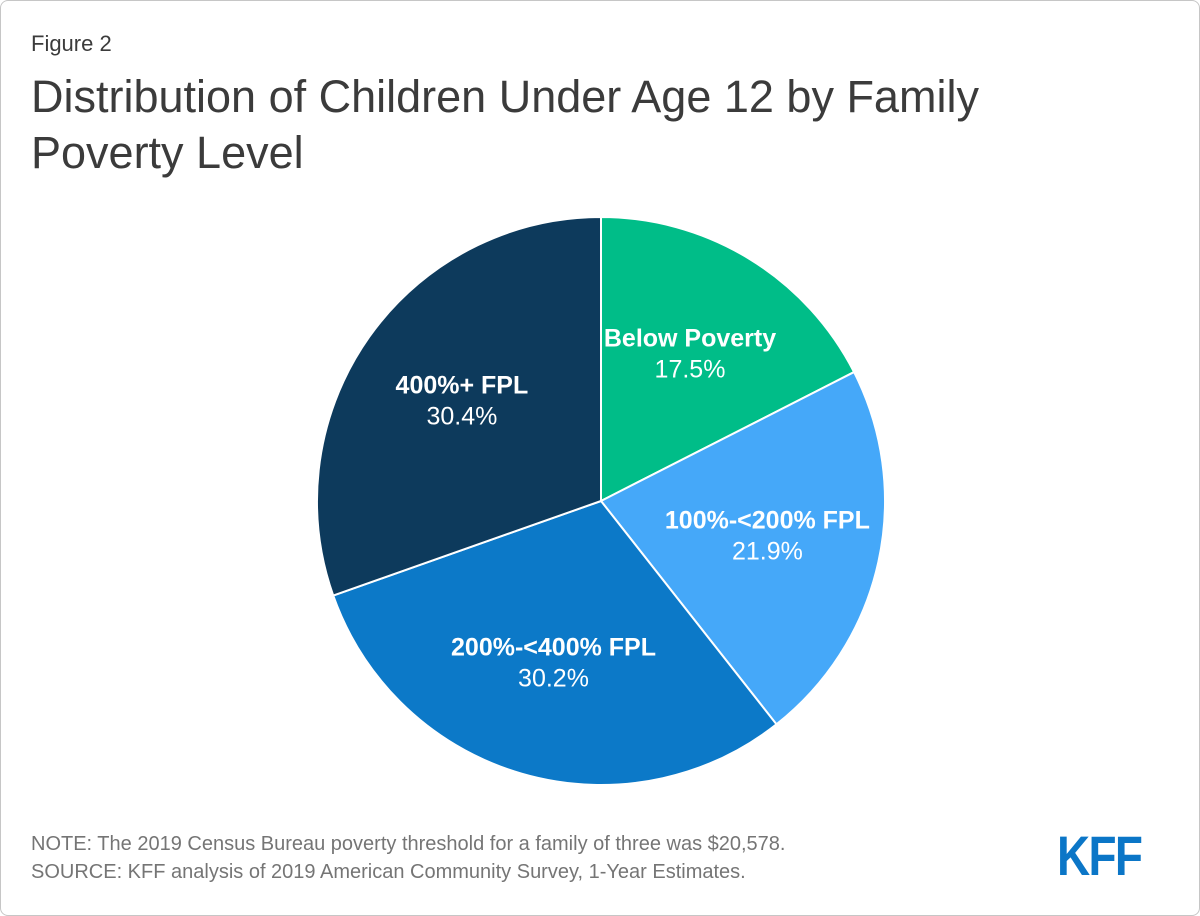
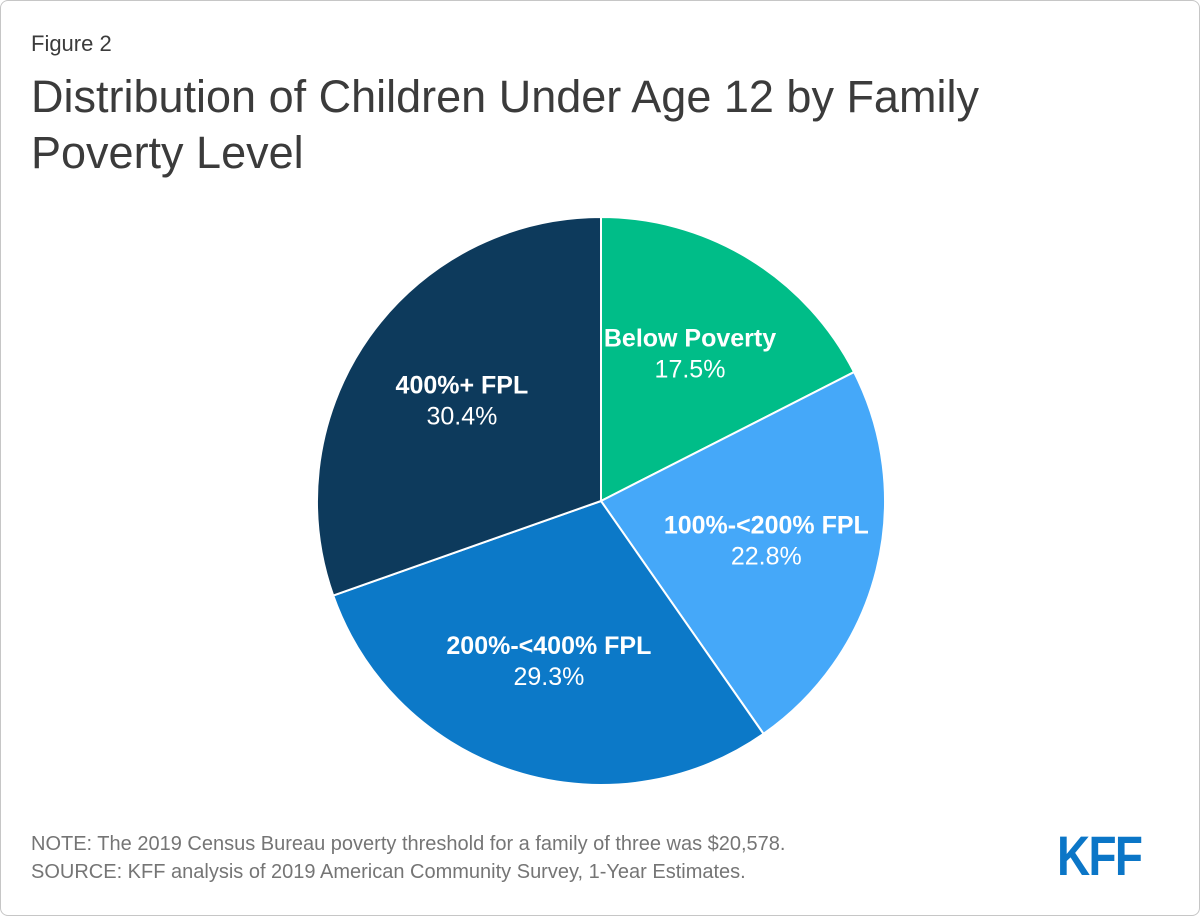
100%-<200% FPL: 21.9% -> 22.8%
200%-<400% FPL: 30.2% -> 29.3%
